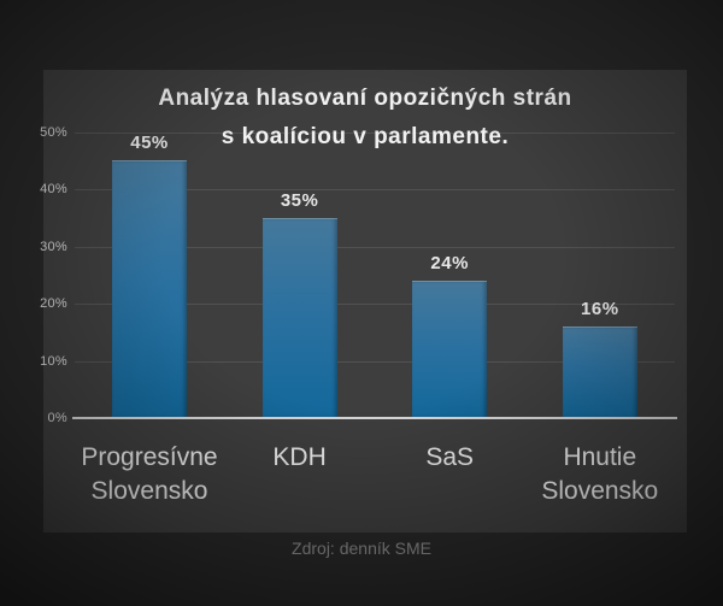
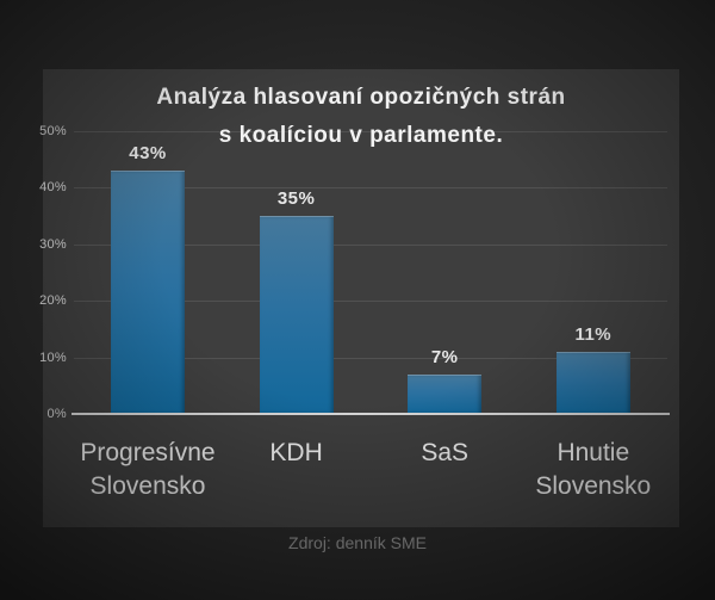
Progresívne Slovensko: 45% -> 43%
SaS: 24% -> 7%
Hnutie Slovensko: 16% -> 11%
